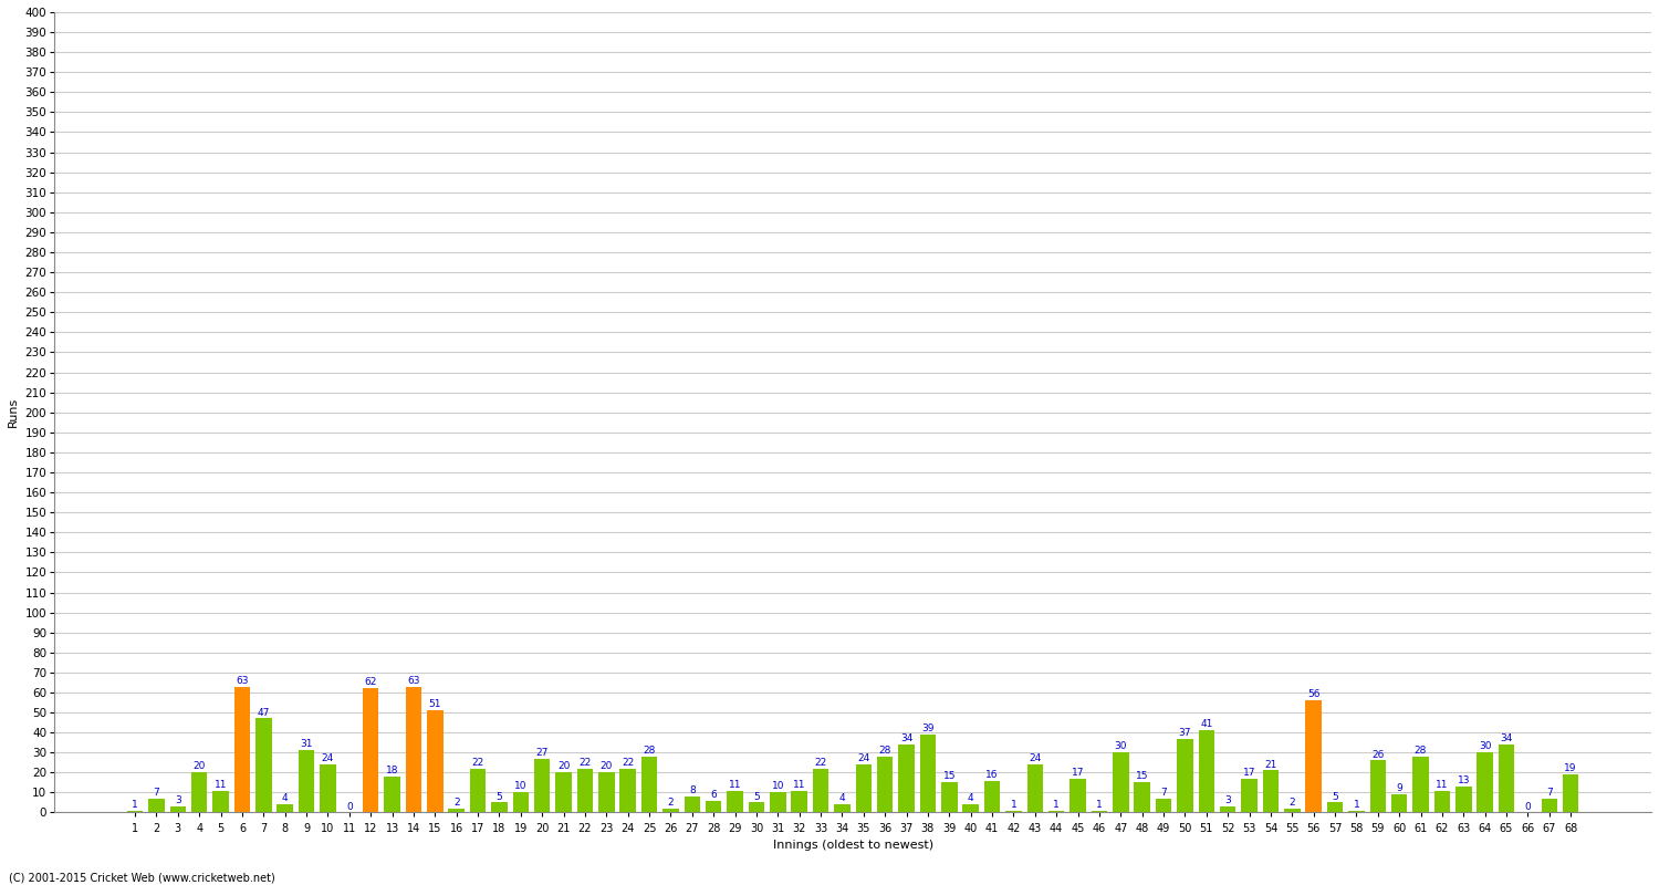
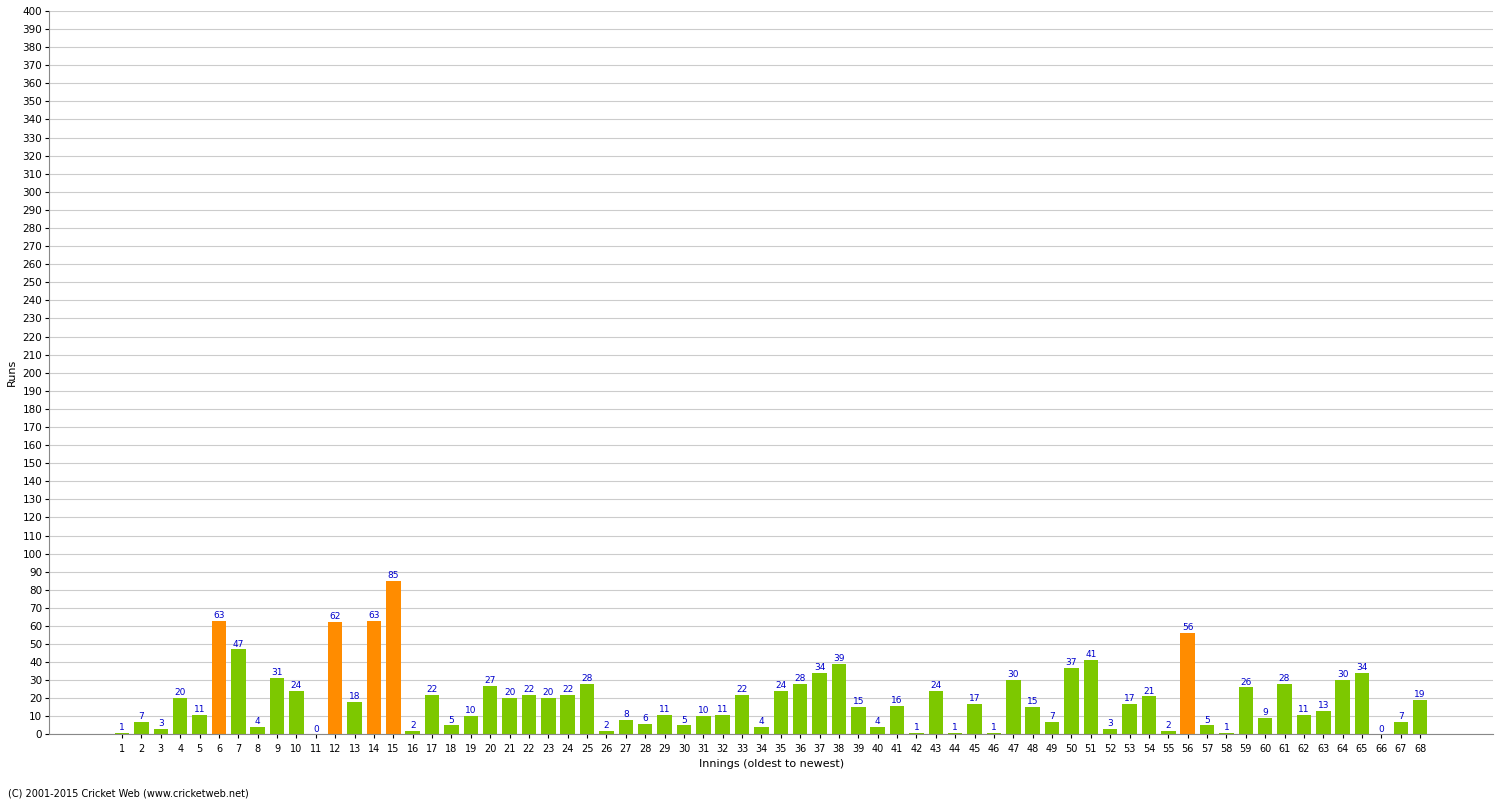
15: 51 -> 85
